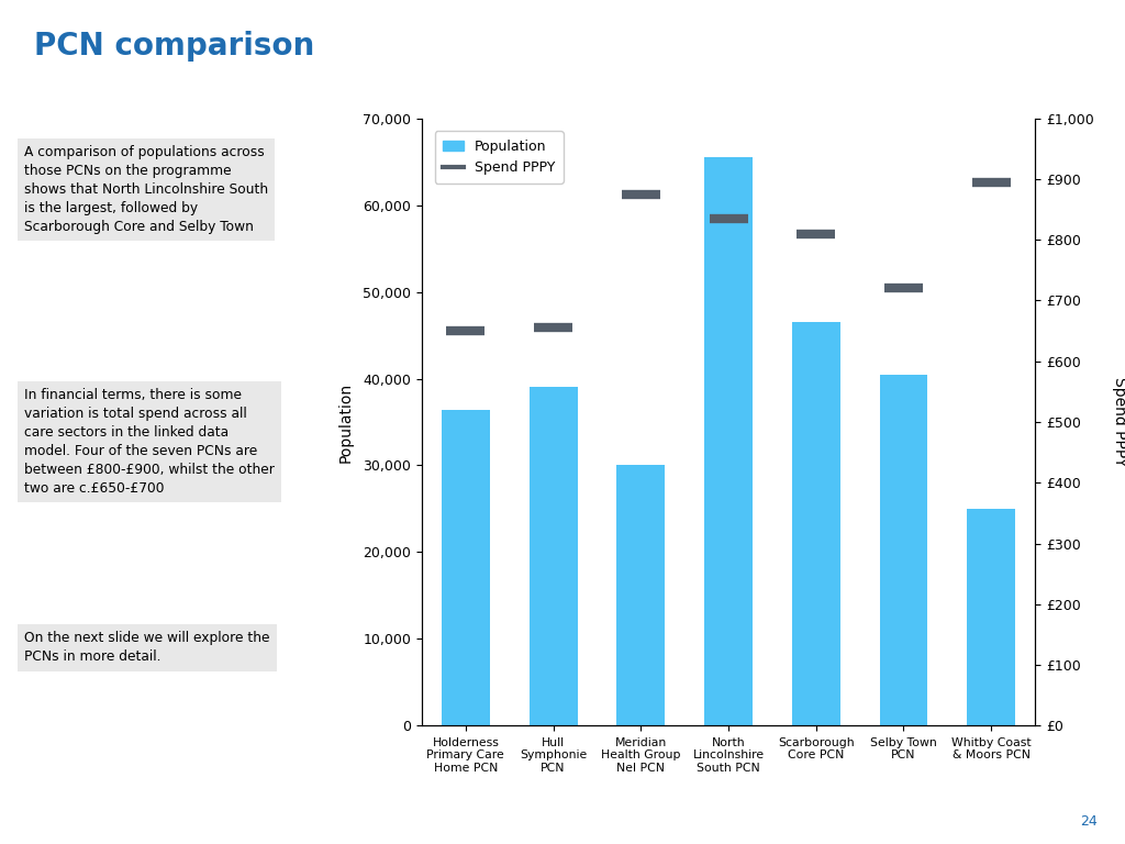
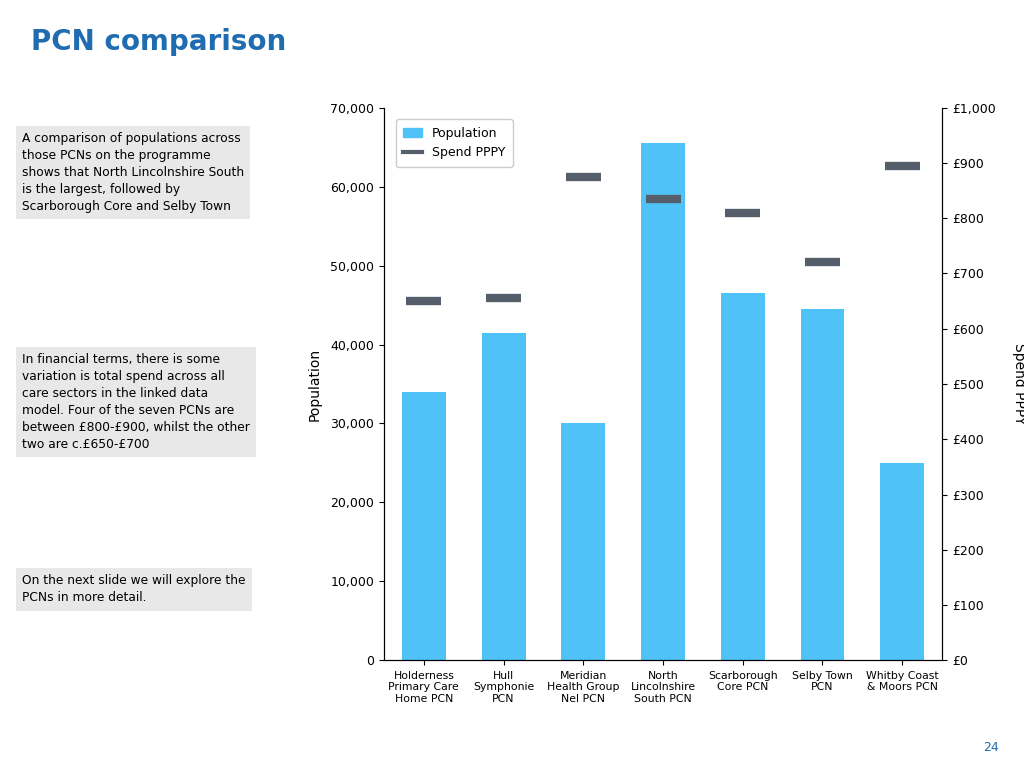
Holderness Primary Care Home PCN: 36,400 -> 34,000
Hull Symphonie PCN: 39,000 -> 41,500
Selby Town PCN: 40,400 -> 44,500
